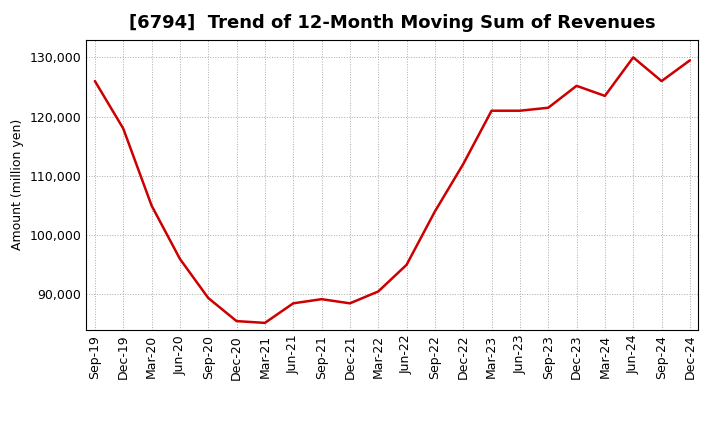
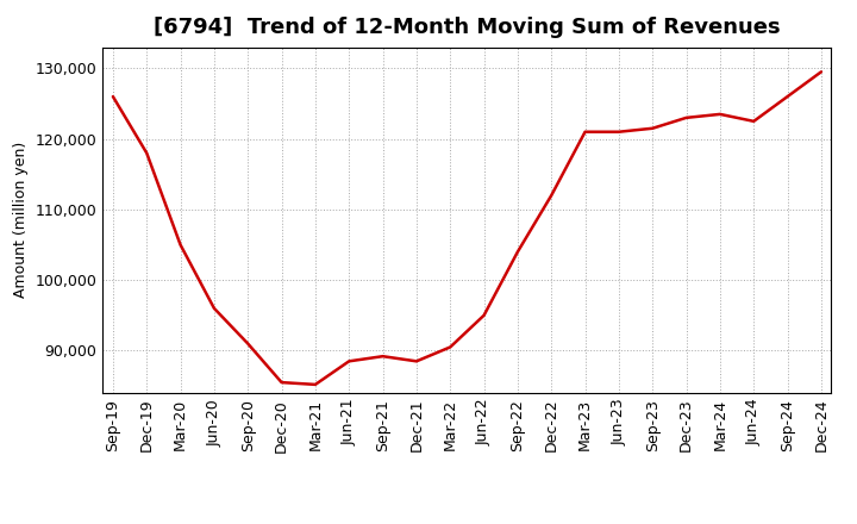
Sep-20: 89,400 -> 91,000
Dec-23: 125,200 -> 123,000
Jun-24: 130,000 -> 122,500
